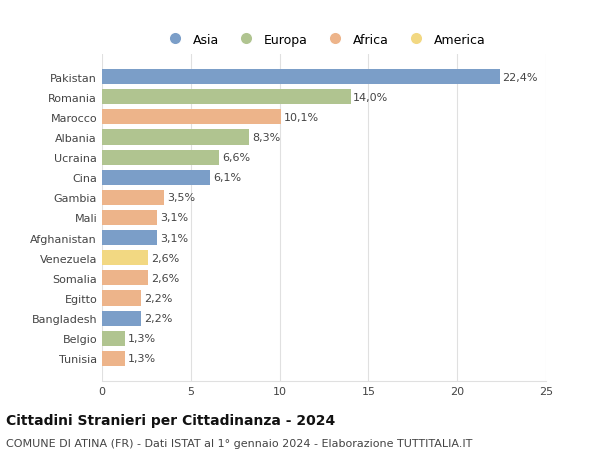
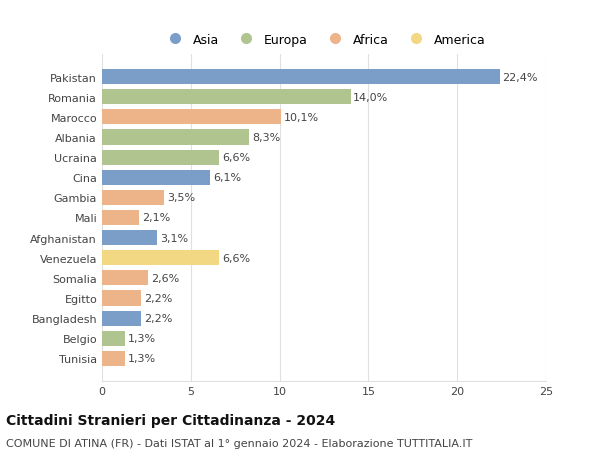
Mali: 3,1% -> 2,1%
Venezuela: 2,6% -> 6,6%
